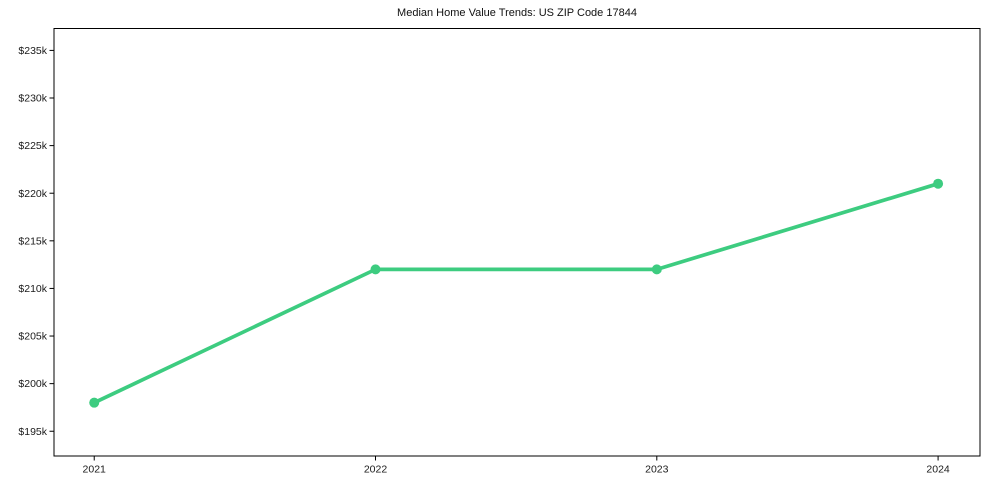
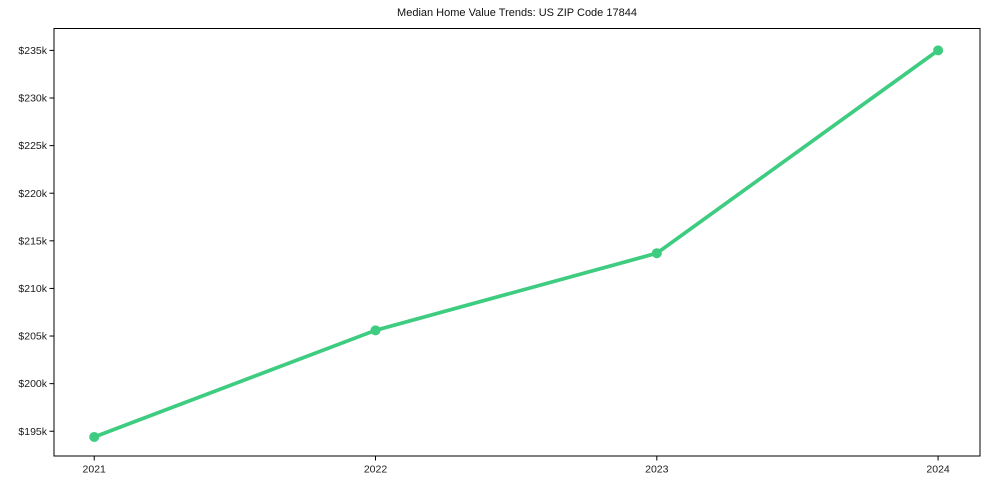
2021: $198k -> $194k
2022: $212k -> $206k
2023: $212k -> $214k
2024: $221k -> $235k
